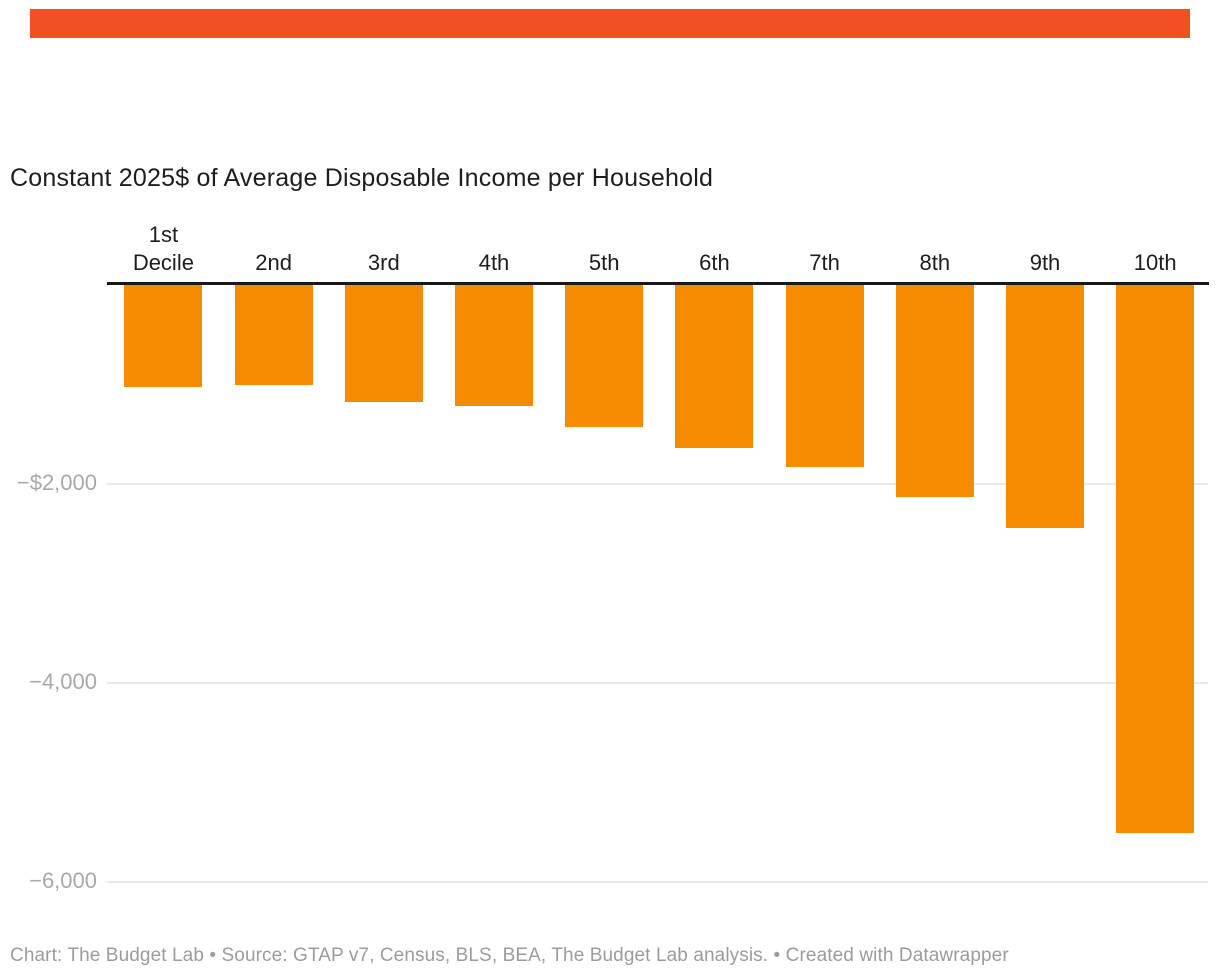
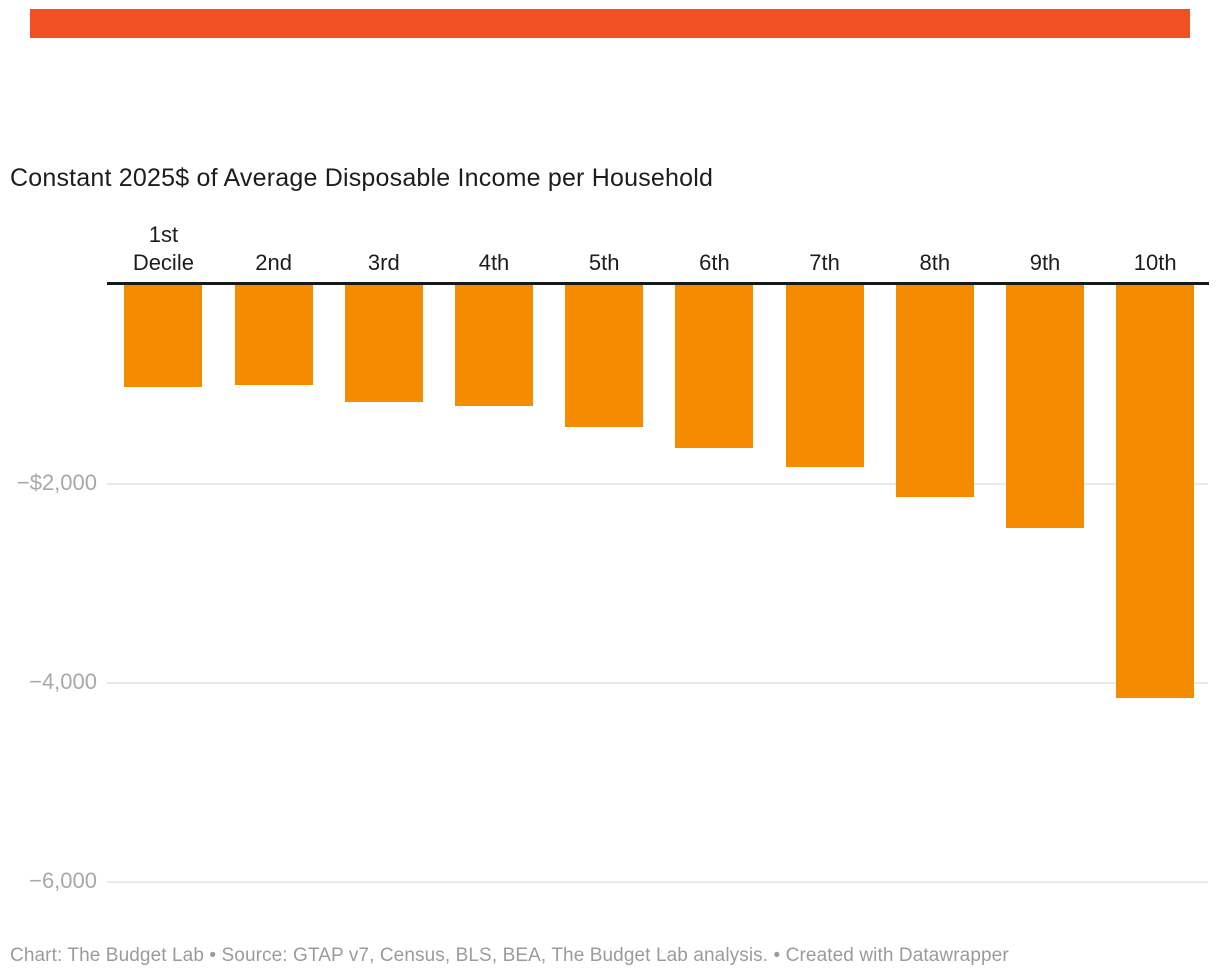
10th: -$5500 -> -$4100
